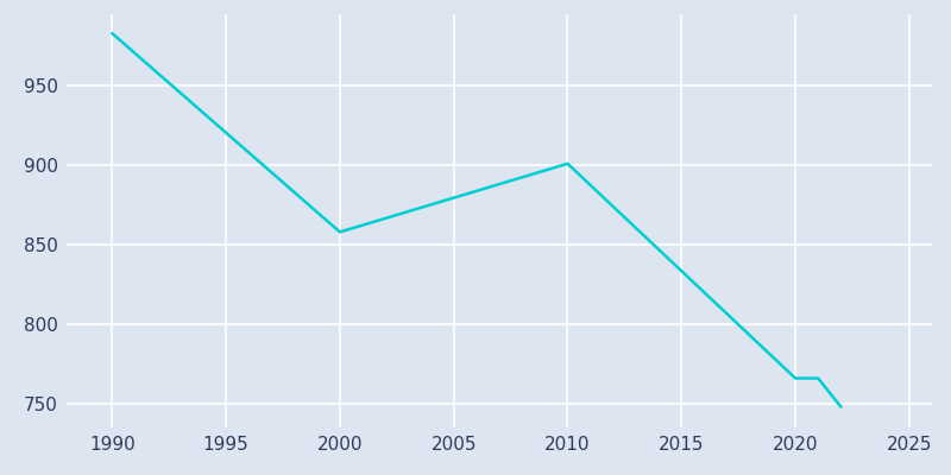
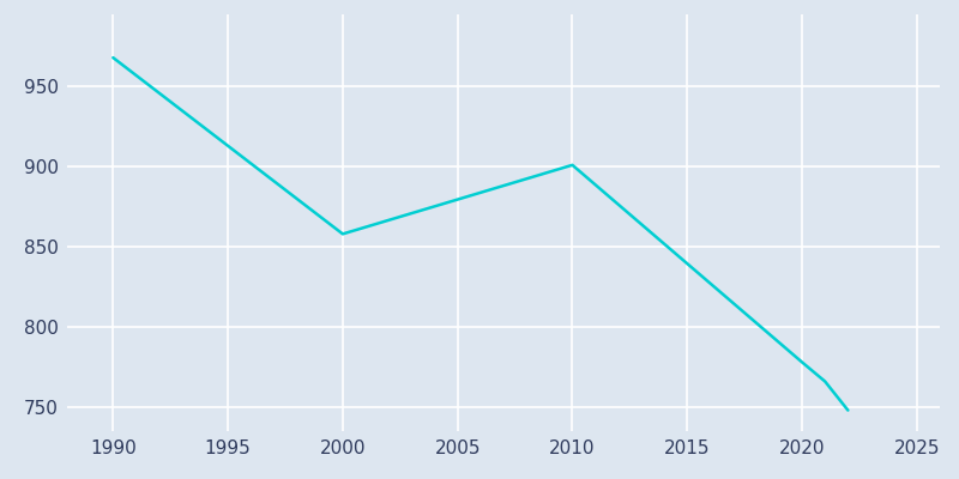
1990: 983 -> 968
2020: 766 -> 778
